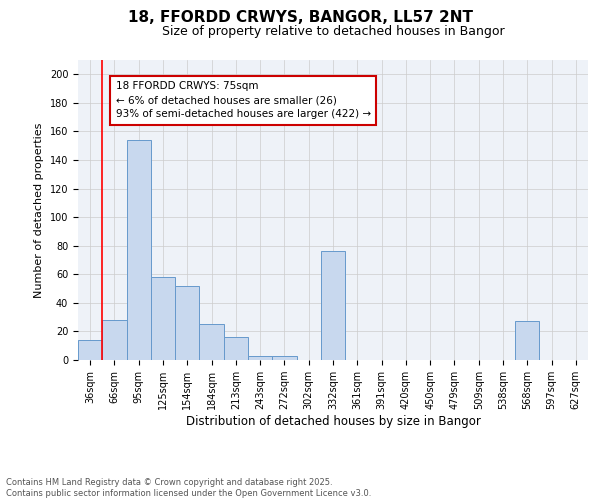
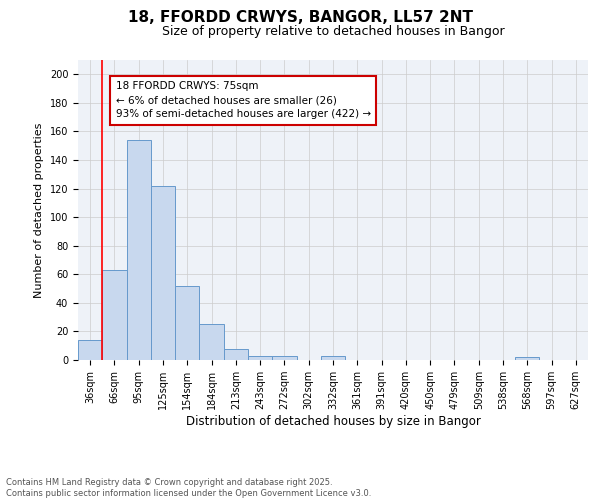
66sqm: 28 -> 63
125sqm: 58 -> 122
213sqm: 16 -> 8
332sqm: 76 -> 3
568sqm: 27 -> 2
